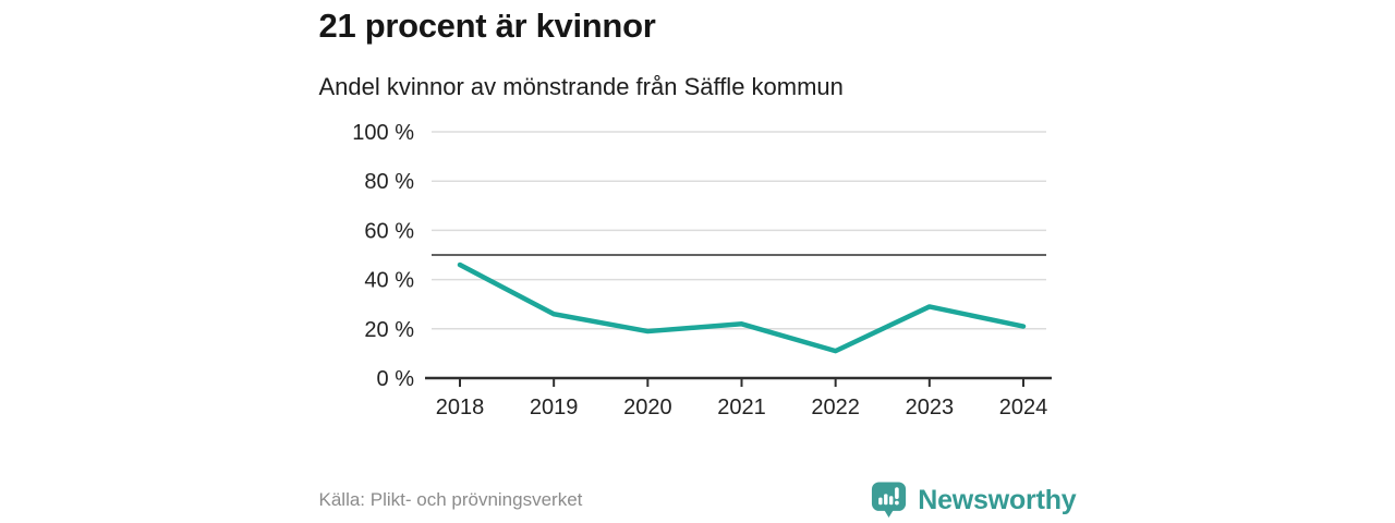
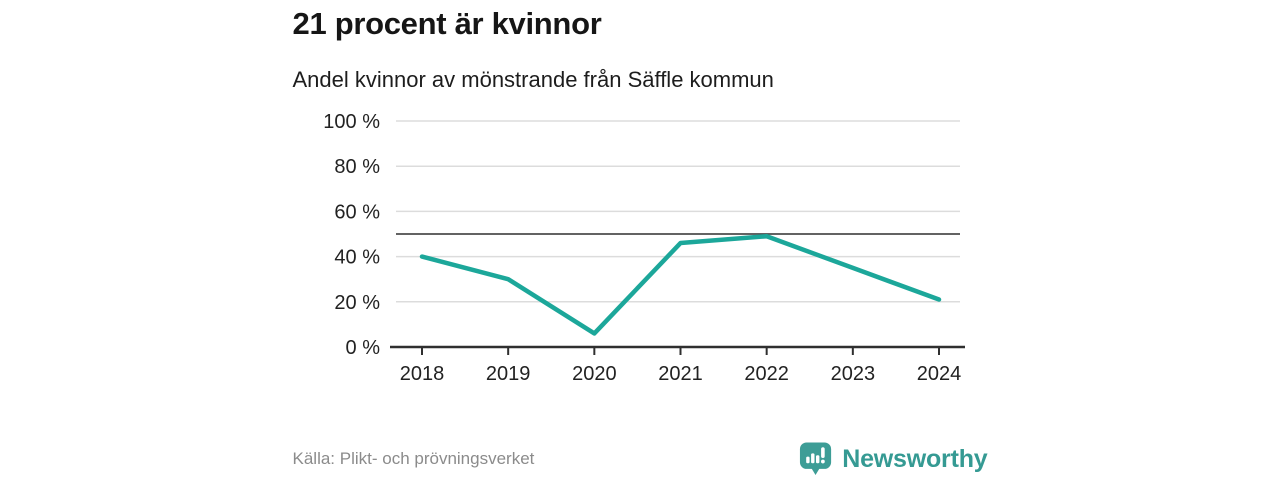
2018: 46% -> 40%
2019: 26% -> 30%
2020: 19% -> 6%
2021: 22% -> 46%
2022: 11% -> 49%
2023: 29% -> 35%
